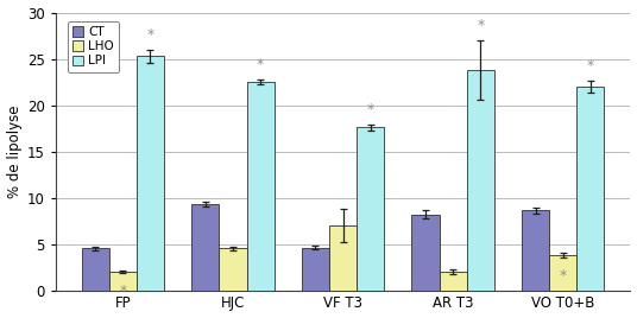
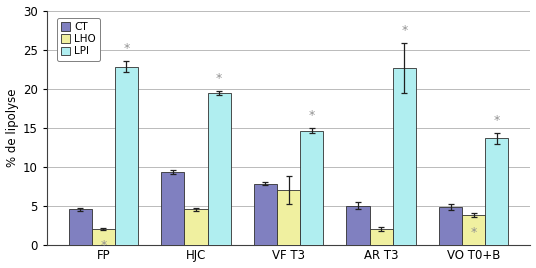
LPI/FP: 25.3 -> 22.8
LPI/HJC: 22.5 -> 19.4
CT/VF T3: 4.6 -> 7.8
LPI/VF T3: 17.6 -> 14.6
CT/AR T3: 8.2 -> 5.0
LPI/AR T3: 23.8 -> 22.6
CT/VO T0+B: 8.6 -> 4.8
LPI/VO T0+B: 22.0 -> 13.6
